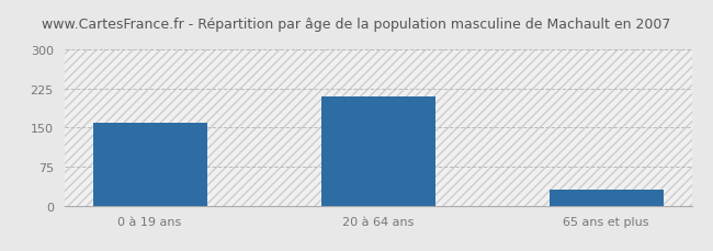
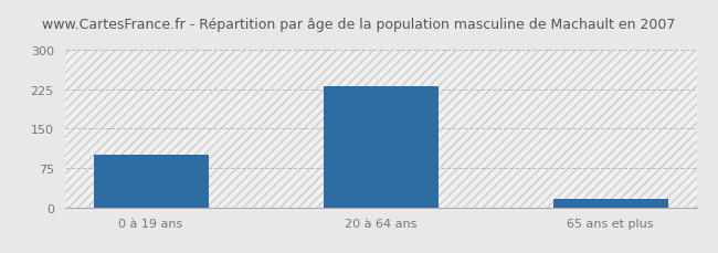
0 à 19 ans: 160 -> 100
20 à 64 ans: 210 -> 230
65 ans et plus: 30 -> 15
